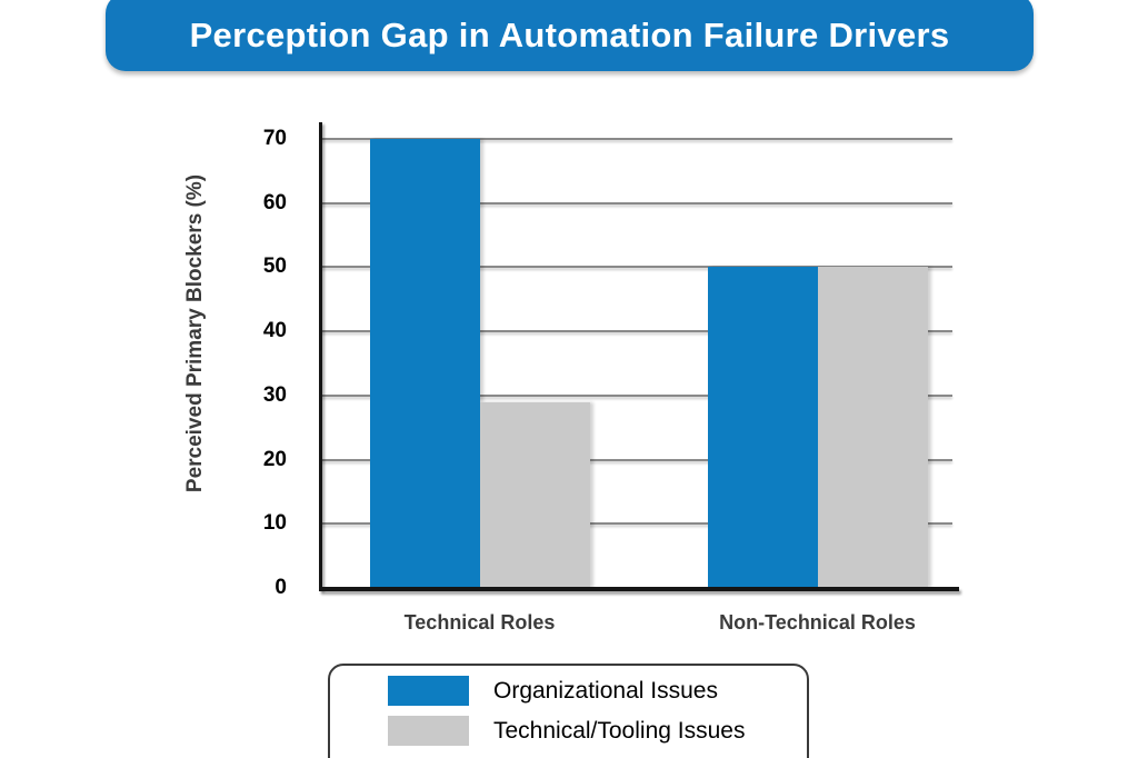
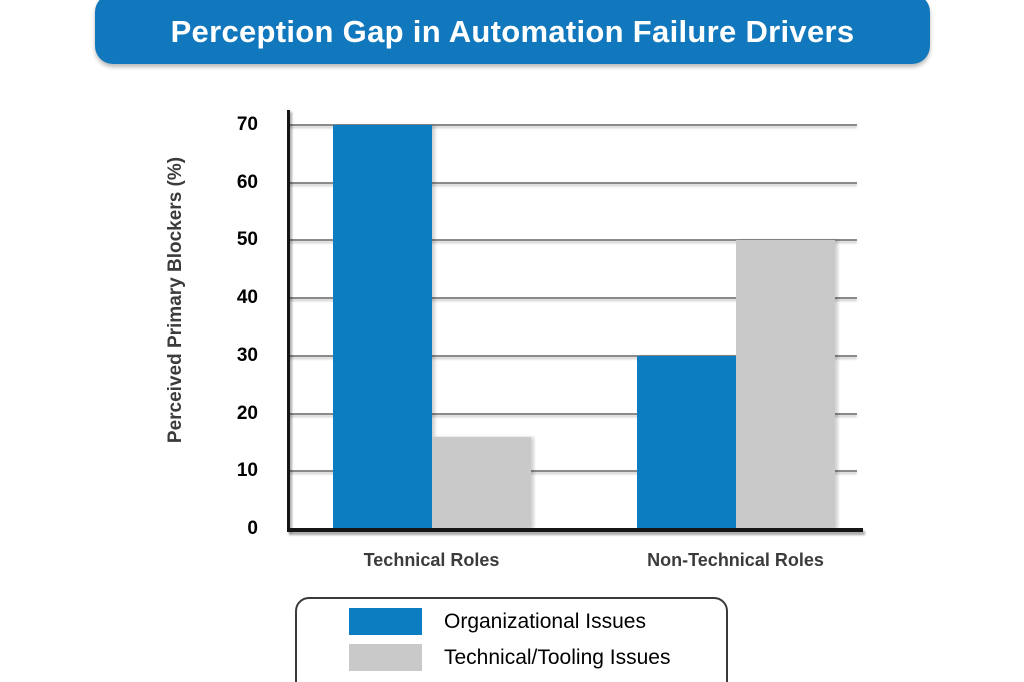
Technical/Tooling Issues/Technical Roles: 29 -> 16
Organizational Issues/Non-Technical Roles: 50 -> 30
